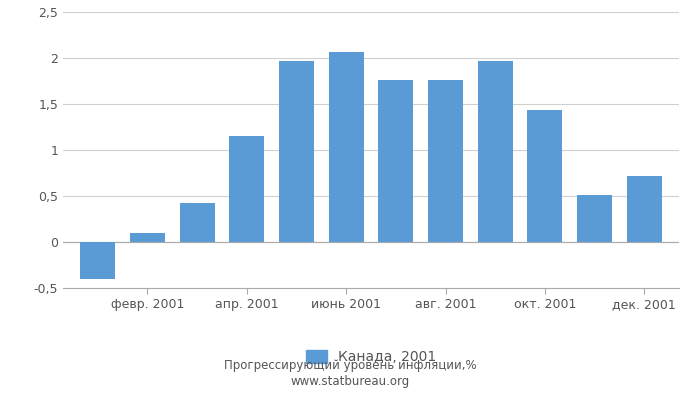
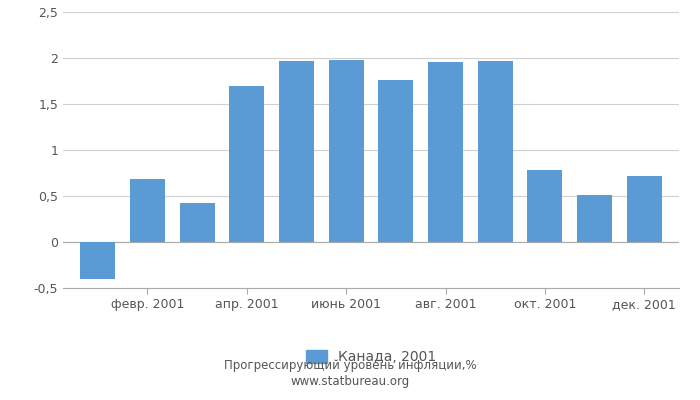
февр. 2001: 0,10 -> 0,68
апр. 2001: 1,15 -> 1,70
июнь 2001: 2,07 -> 1,98
авг. 2001: 1,76 -> 1,96
окт. 2001: 1,44 -> 0,78
